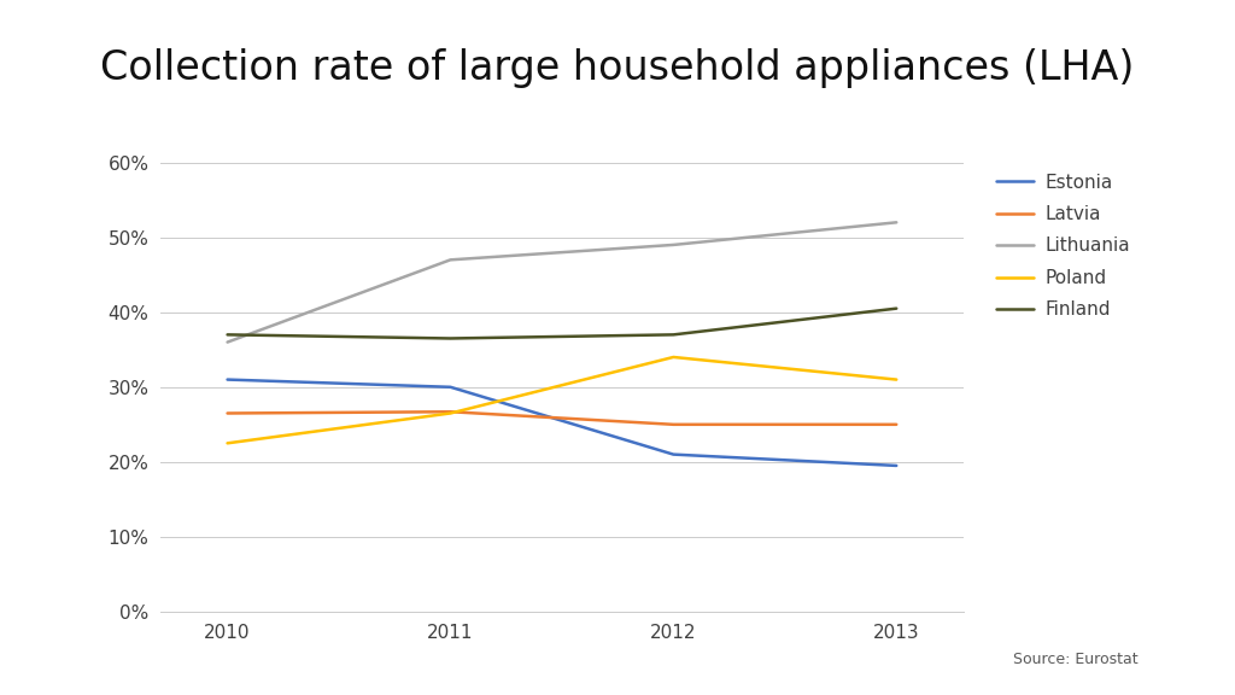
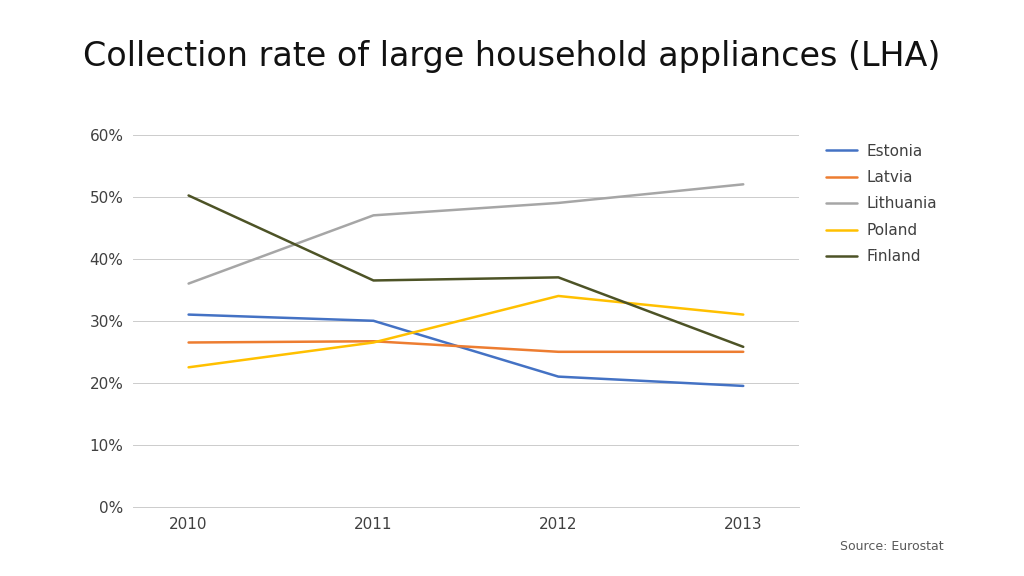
Finland/2010: 37.0% -> 50.2%
Finland/2013: 40.5% -> 25.8%
